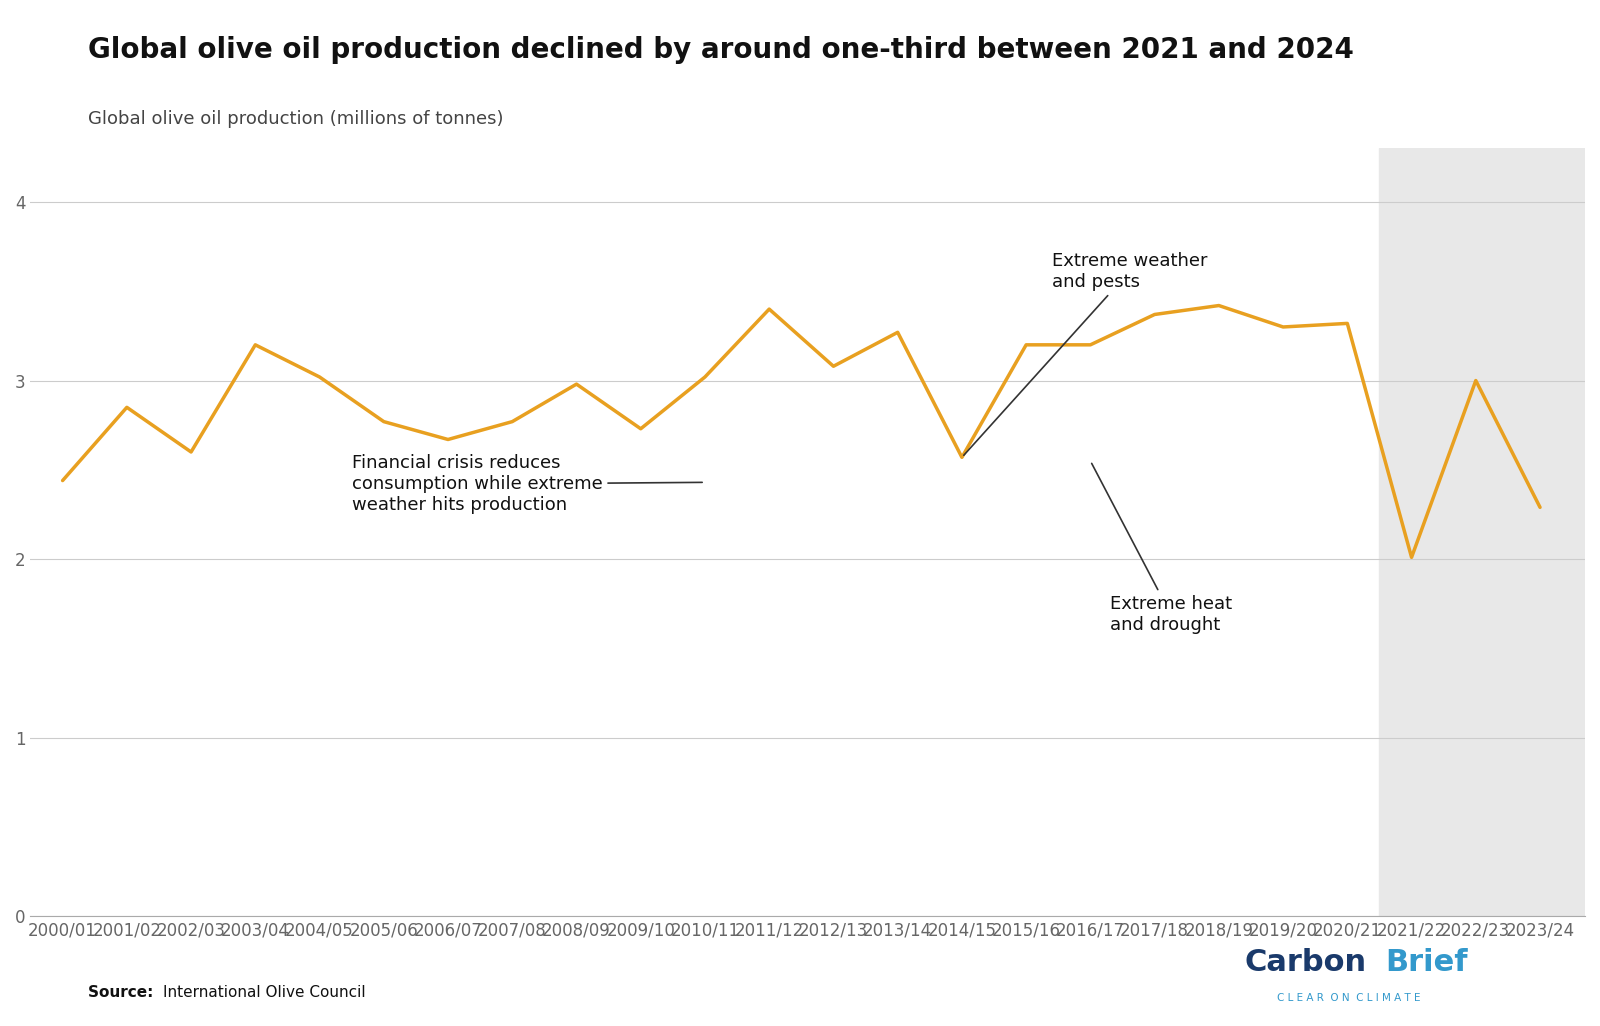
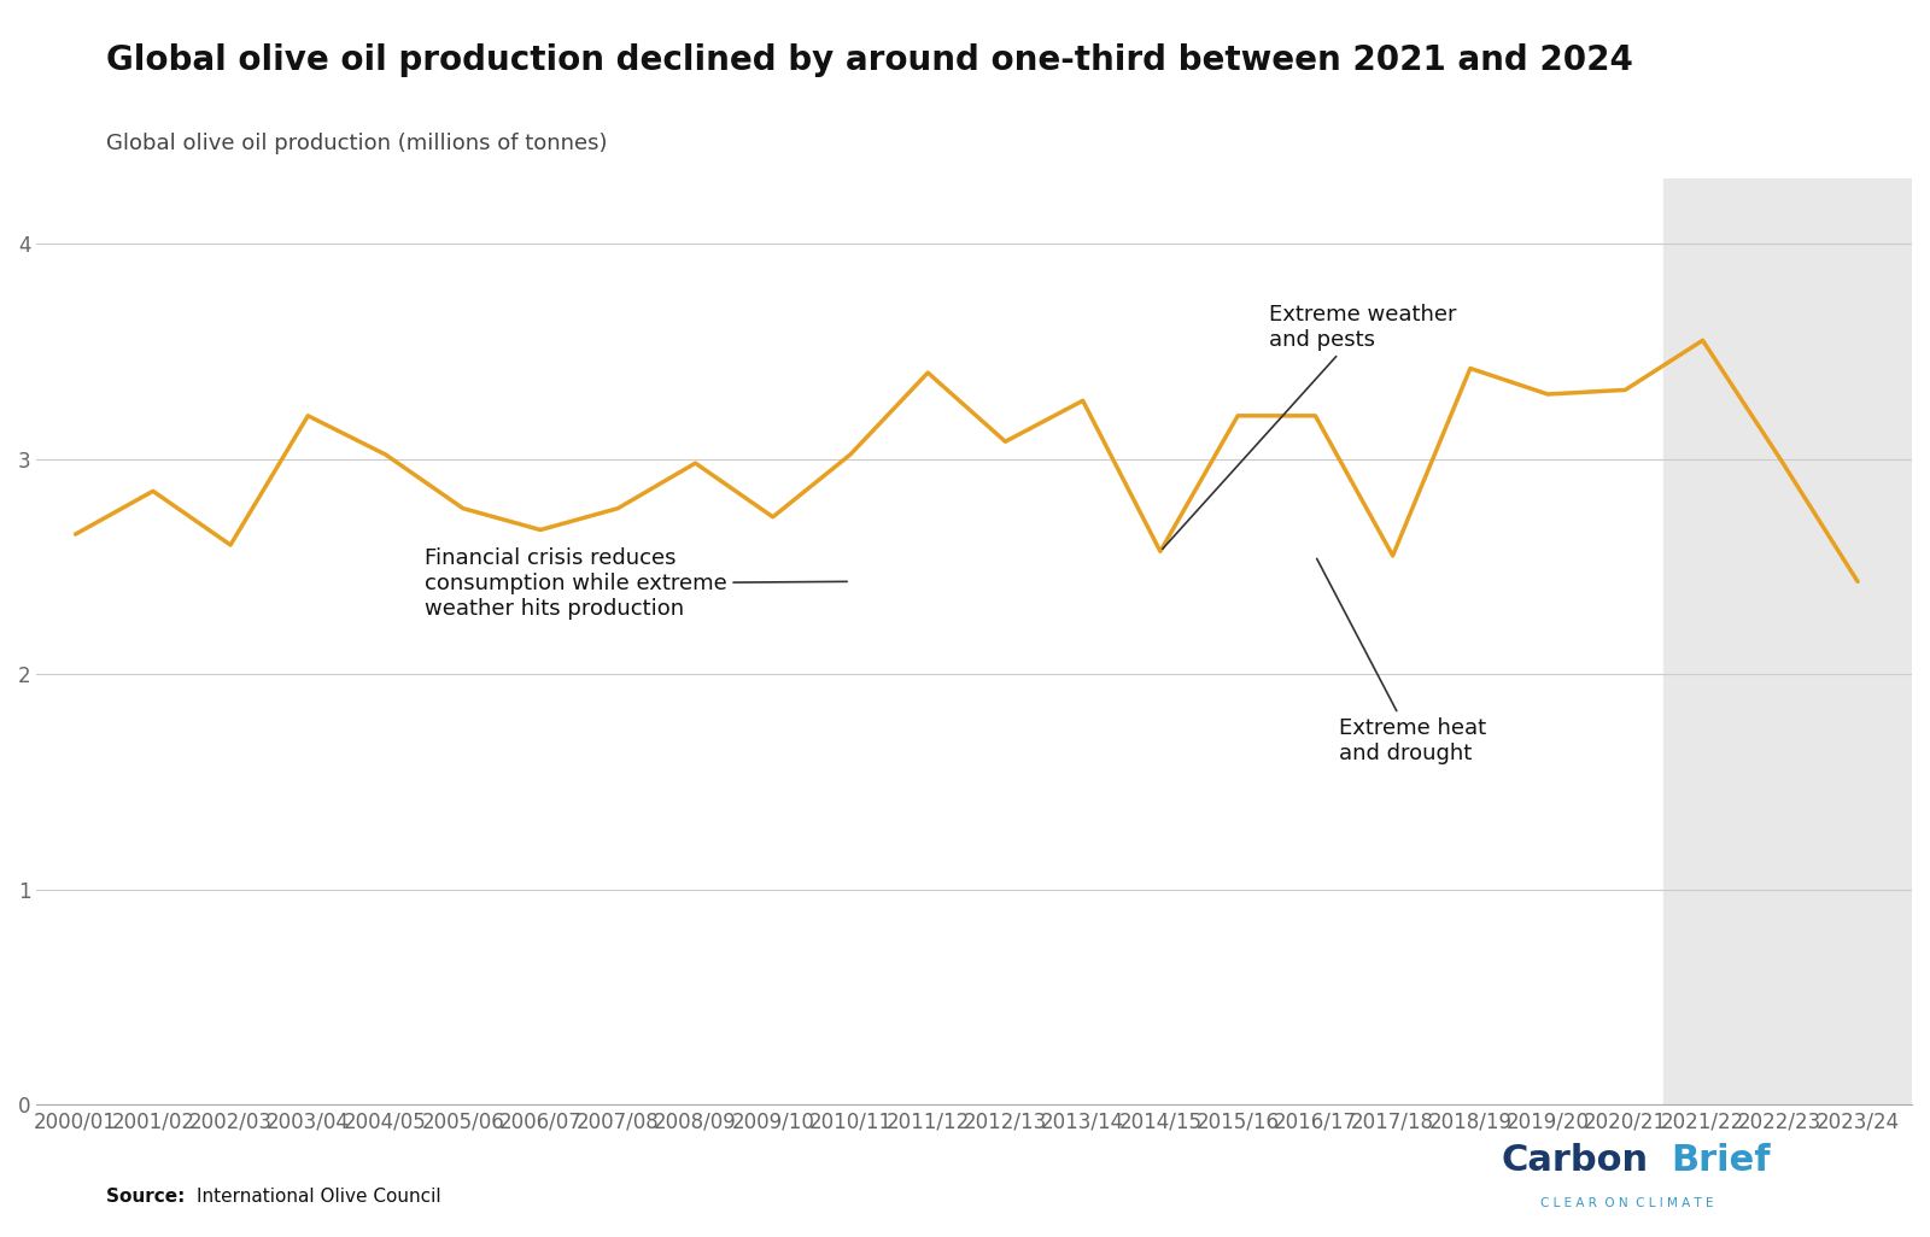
2000/01: 2.44 -> 2.65
2017/18: 3.37 -> 2.55
2021/22: 2.01 -> 3.55
2023/24: 2.29 -> 2.43
